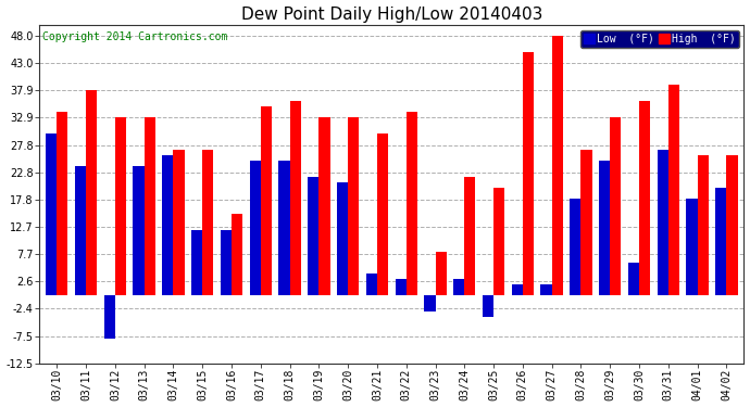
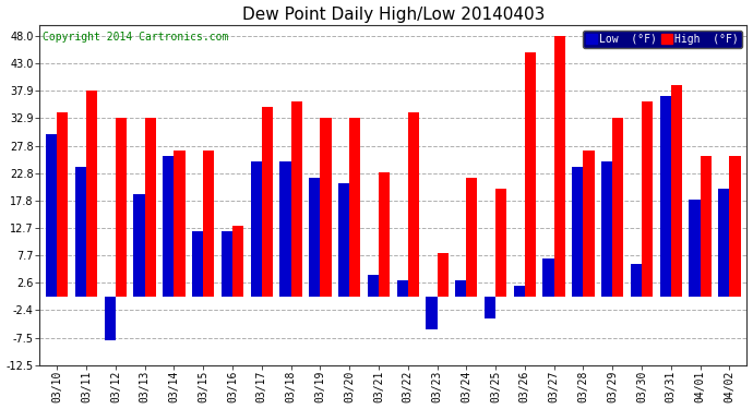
Low (°F)/03/13: 24 -> 19
High (°F)/03/16: 15 -> 13
High (°F)/03/21: 30 -> 23
Low (°F)/03/23: -3 -> -6
Low (°F)/03/27: 2 -> 7
Low (°F)/03/28: 18 -> 24
Low (°F)/03/31: 27 -> 37
